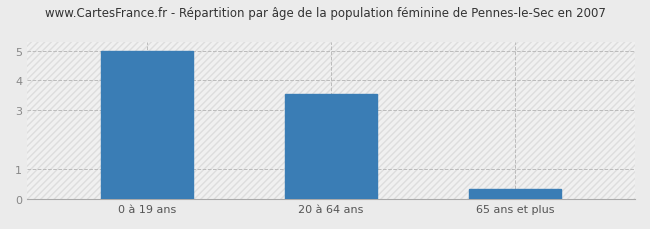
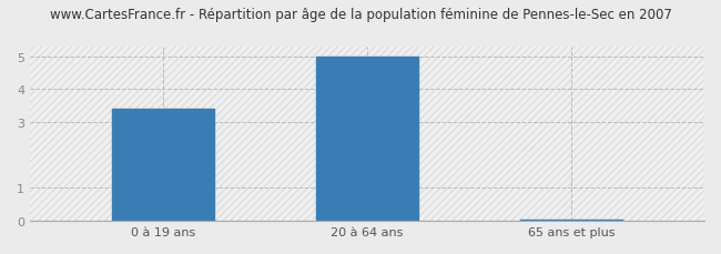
0 à 19 ans: 5.00 -> 3.40
20 à 64 ans: 3.55 -> 5.00
65 ans et plus: 0.35 -> 0.05
